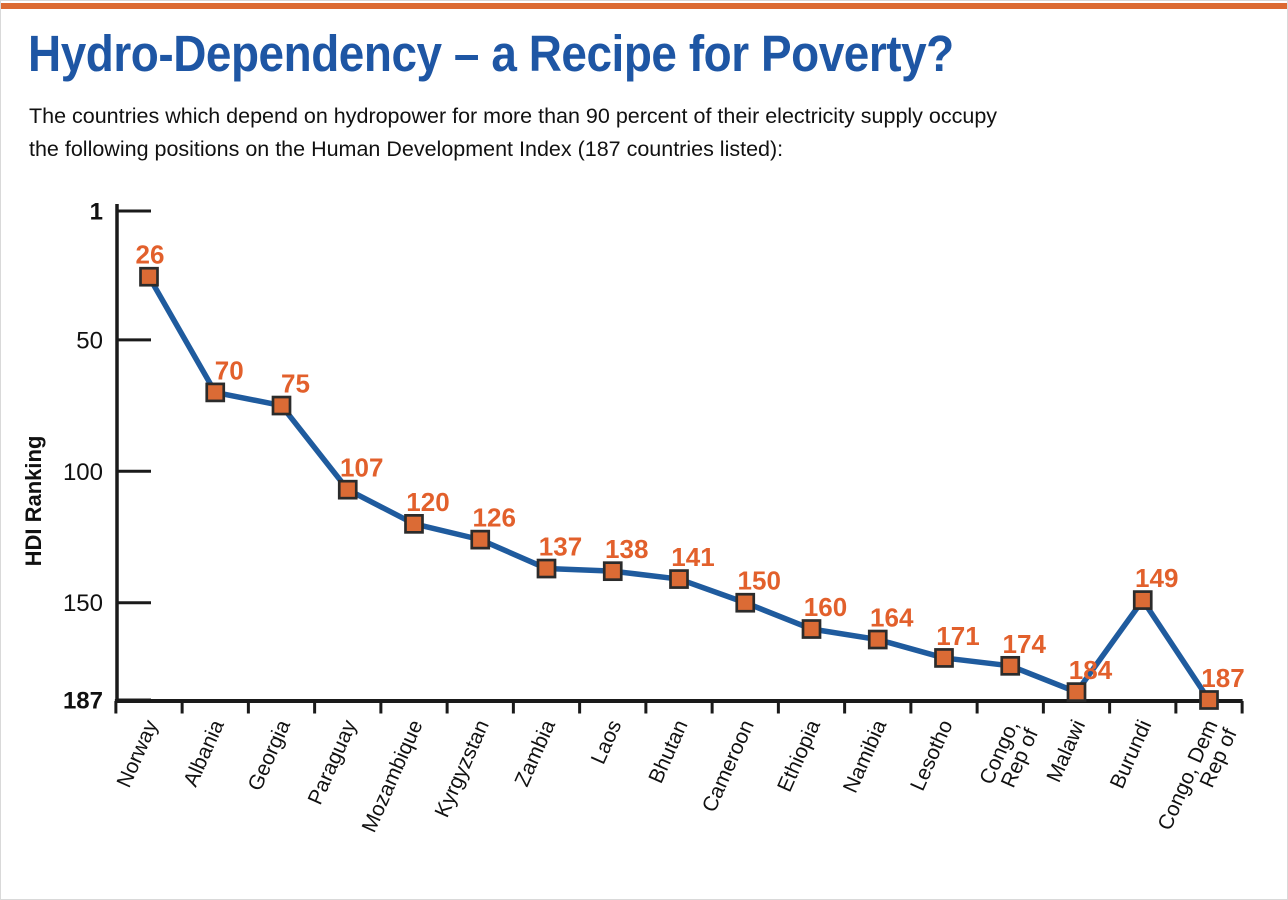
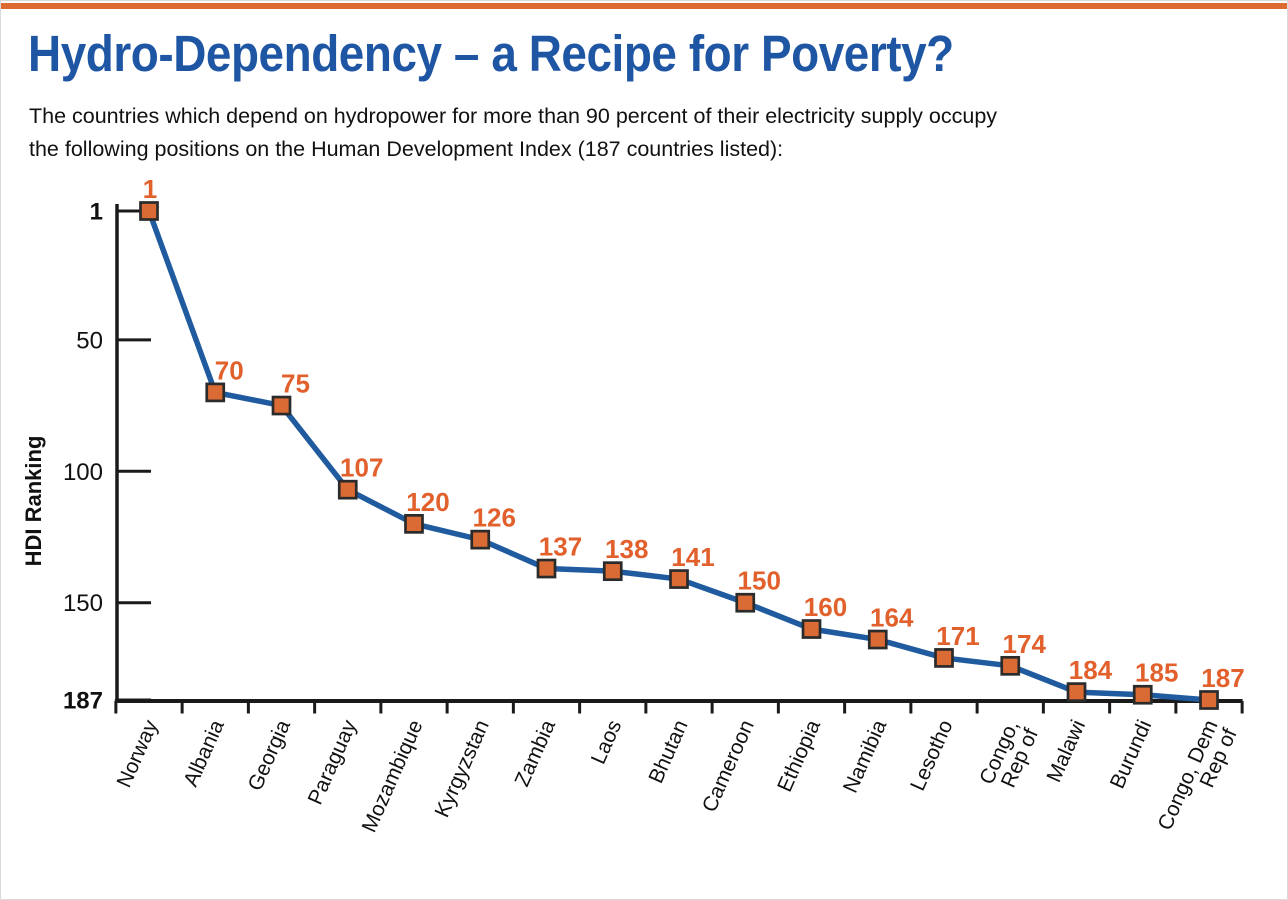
Norway: 26 -> 1
Burundi: 149 -> 185
